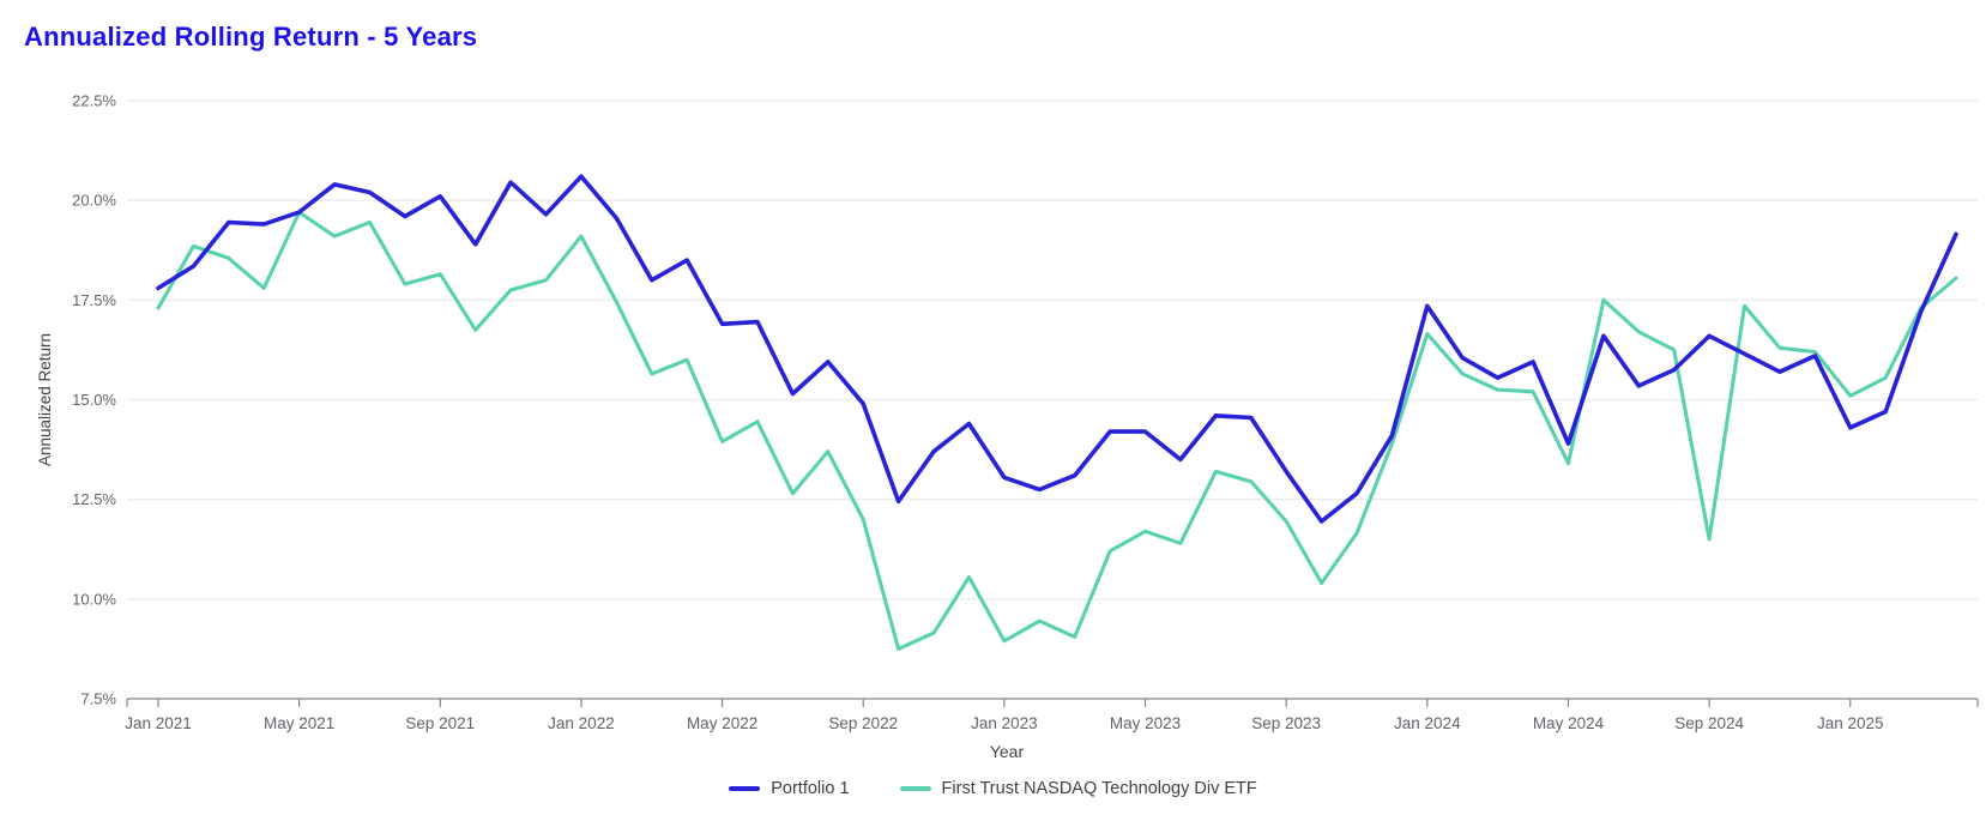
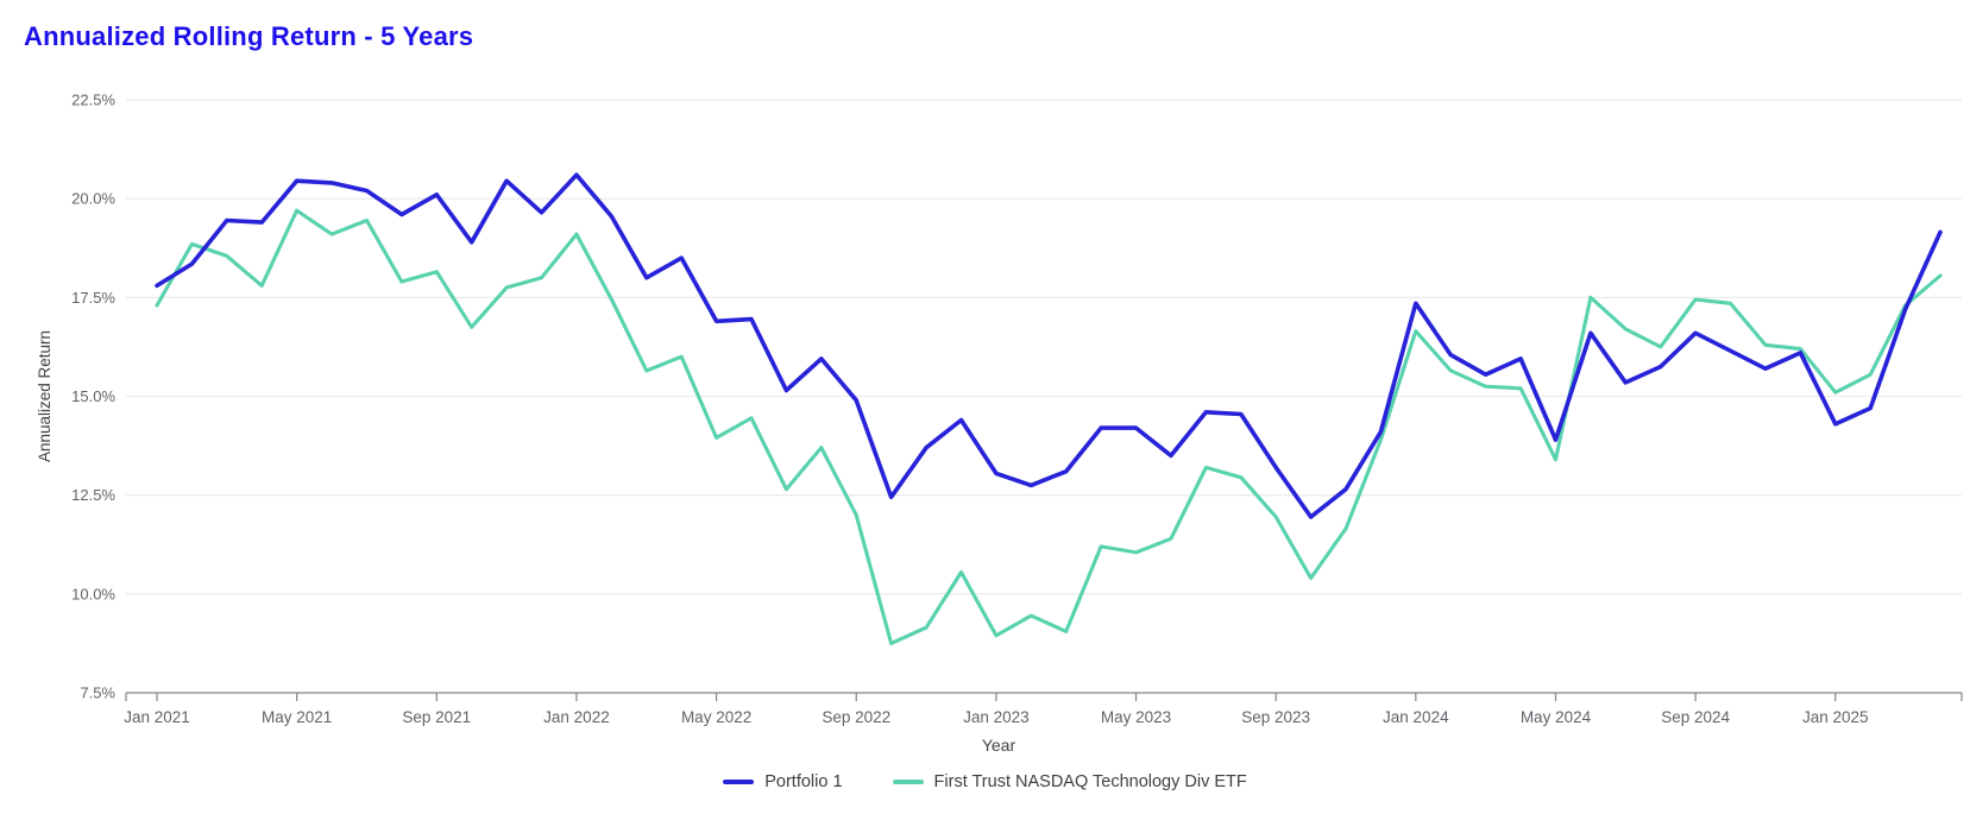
Portfolio 1/May 2021: 19.7% -> 20.4%
First Trust NASDAQ Technology Div ETF/May 2023: 11.7% -> 11.1%
First Trust NASDAQ Technology Div ETF/Sep 2024: 11.5% -> 17.4%
